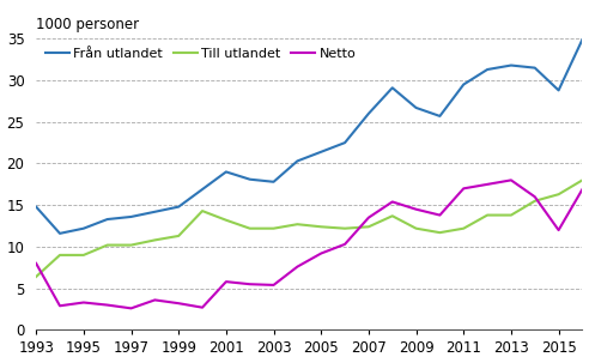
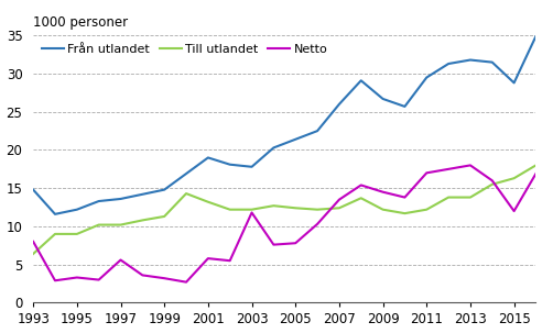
Netto/1997: 2.6 -> 5.6
Netto/2003: 5.4 -> 11.8
Netto/2005: 9.2 -> 7.8
